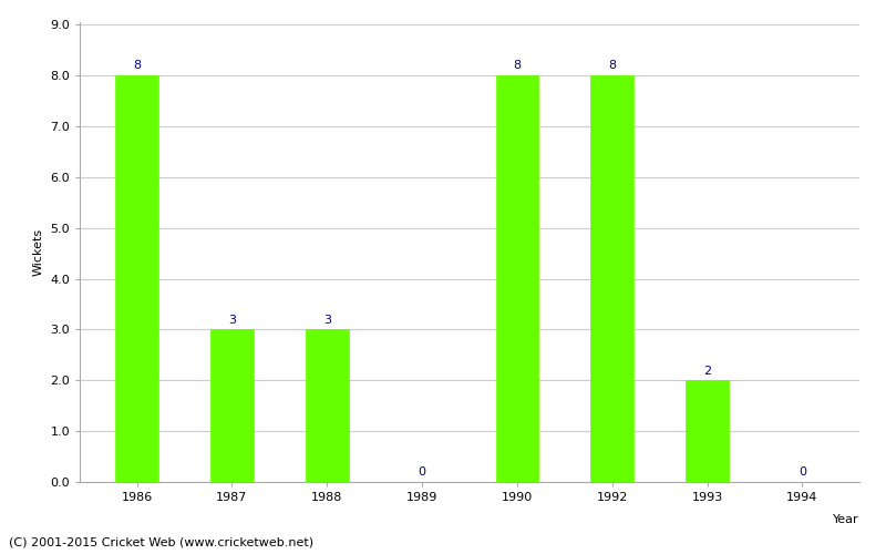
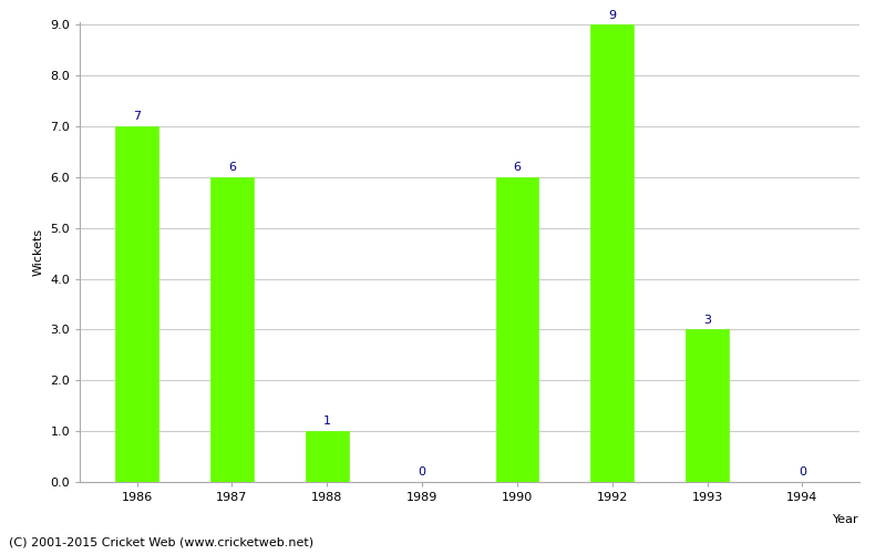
1986: 8 -> 7
1987: 3 -> 6
1988: 3 -> 1
1990: 8 -> 6
1992: 8 -> 9
1993: 2 -> 3
